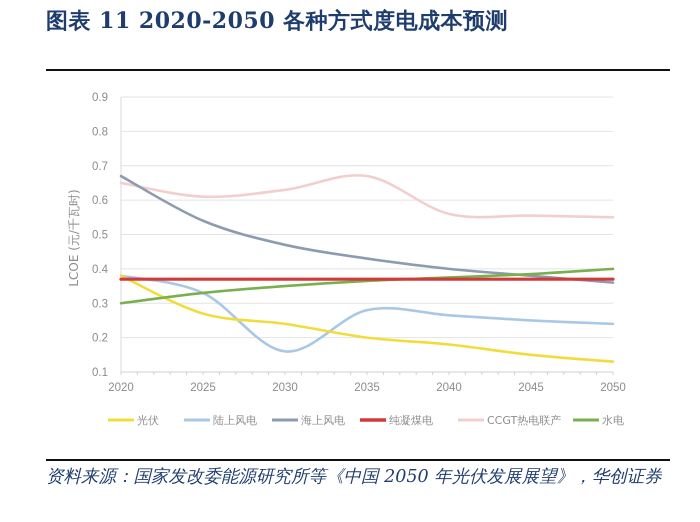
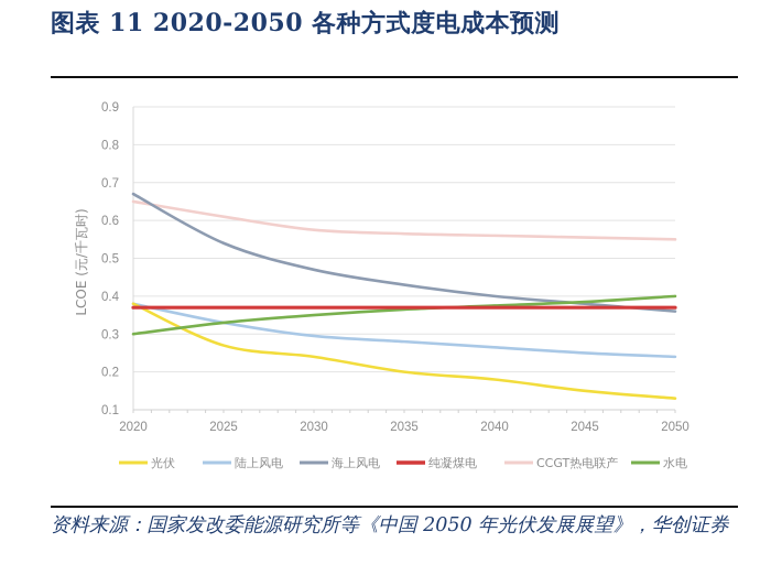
陆上风电/2030: 0.16 -> 0.29
CCGT热电联产/2030: 0.63 -> 0.57
CCGT热电联产/2035: 0.67 -> 0.56
